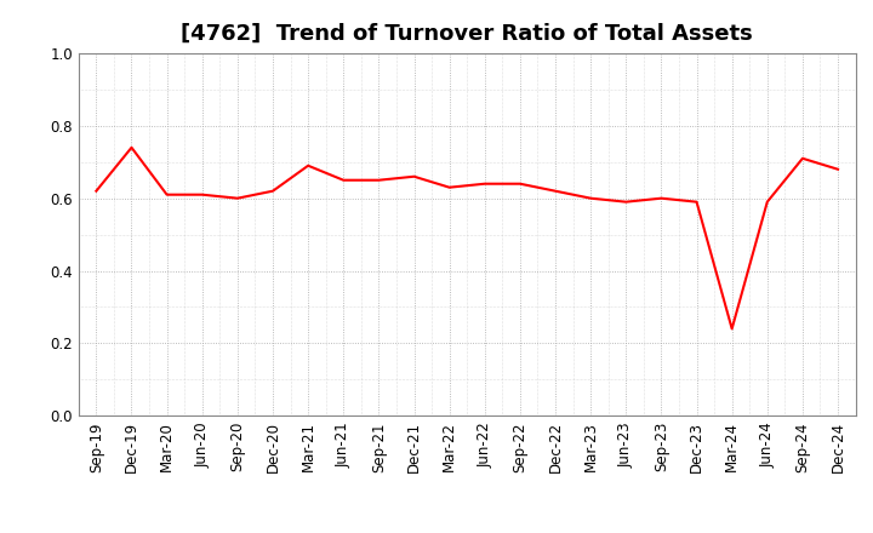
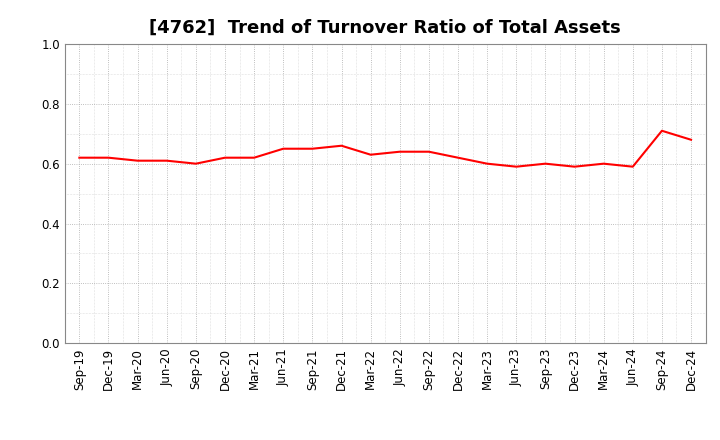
Dec-19: 0.74 -> 0.62
Mar-21: 0.69 -> 0.62
Mar-24: 0.24 -> 0.60
